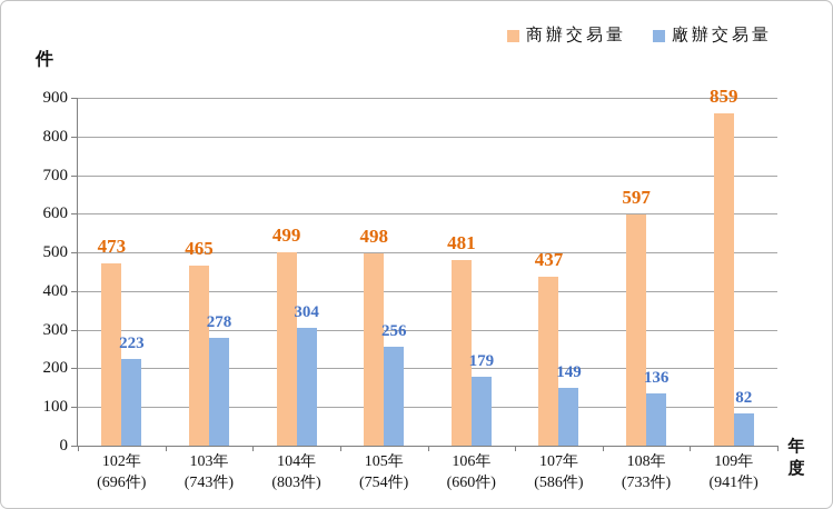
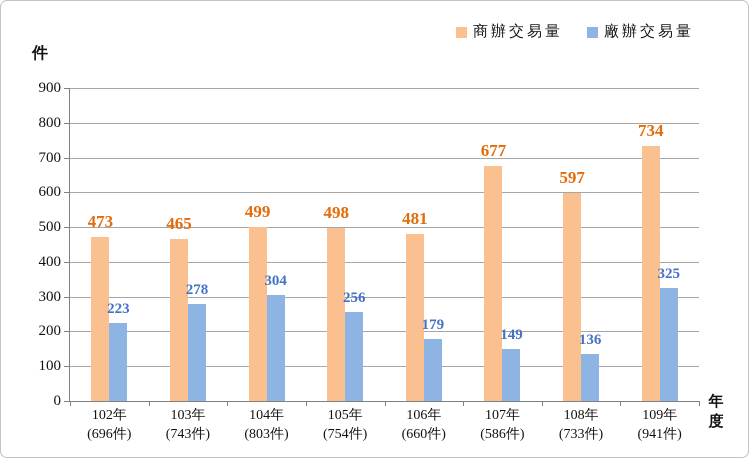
商辦交易量/107年: 437 -> 677
商辦交易量/109年: 859 -> 734
廠辦交易量/109年: 82 -> 325
